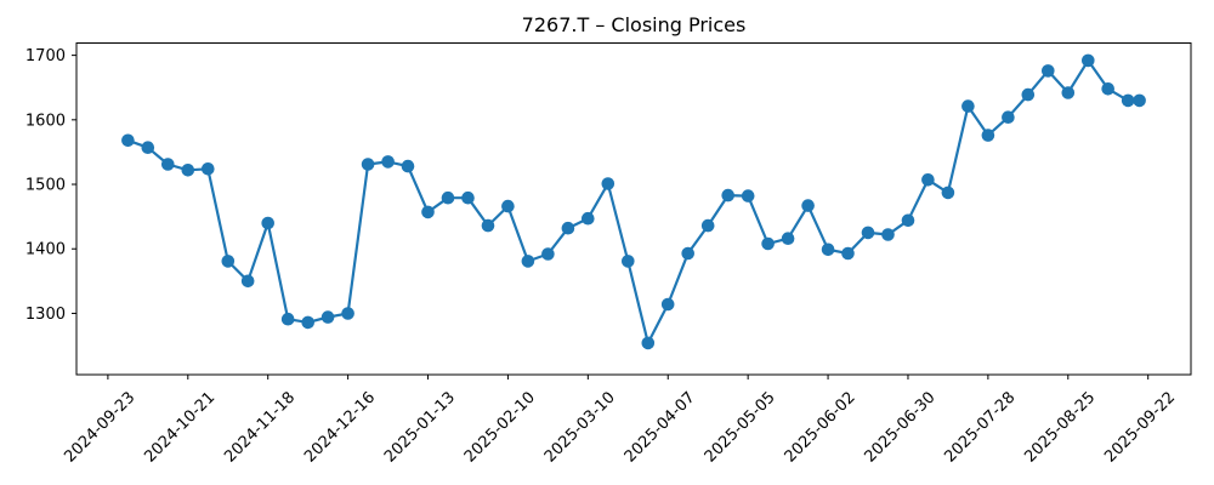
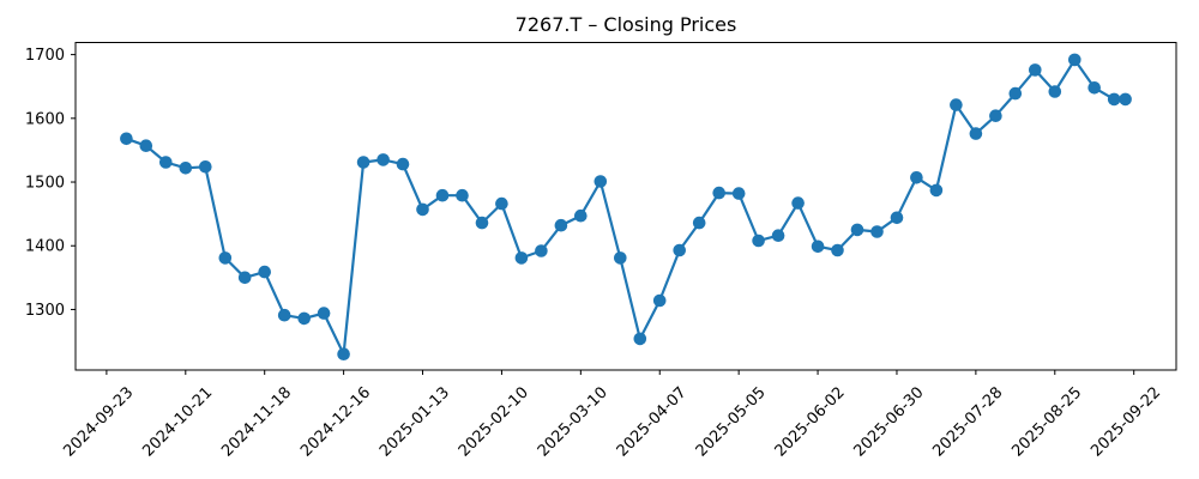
2024-11-18: 1440 -> 1360
2024-12-16: 1300 -> 1230
